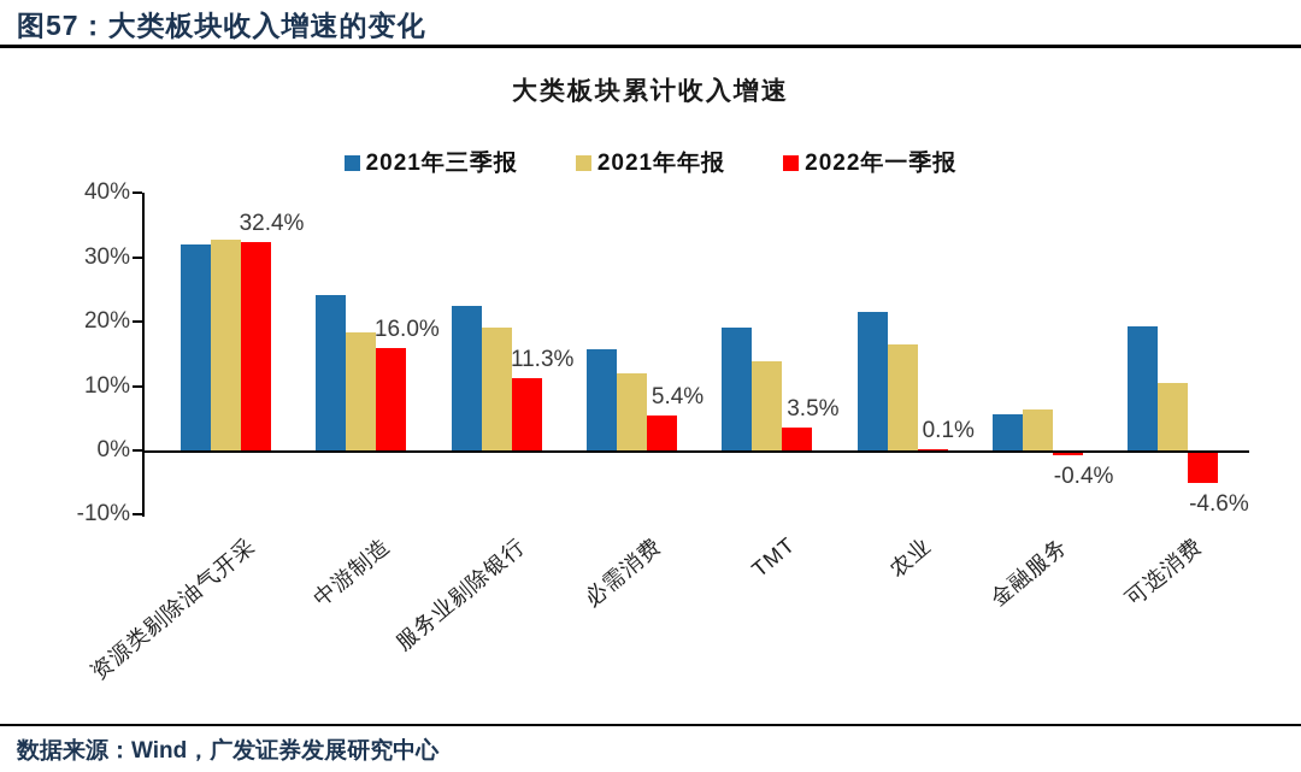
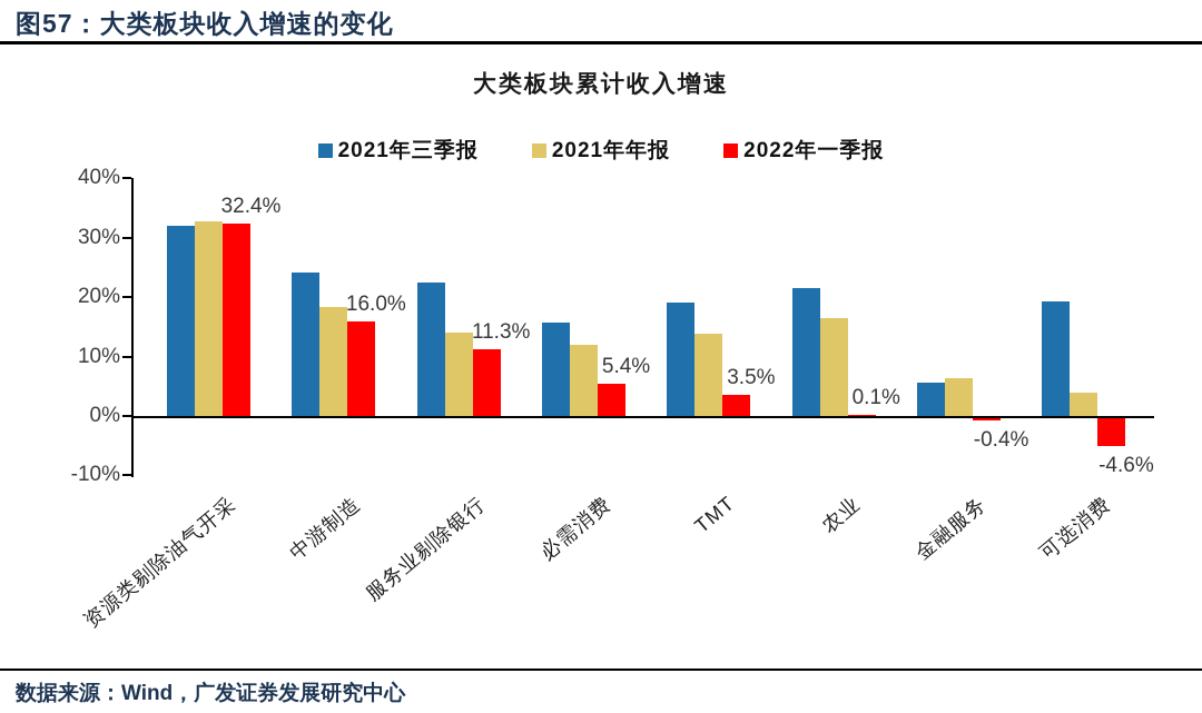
2021年年报/服务业剔除银行: 19% -> 14%
2021年年报/可选消费: 10% -> 4%
